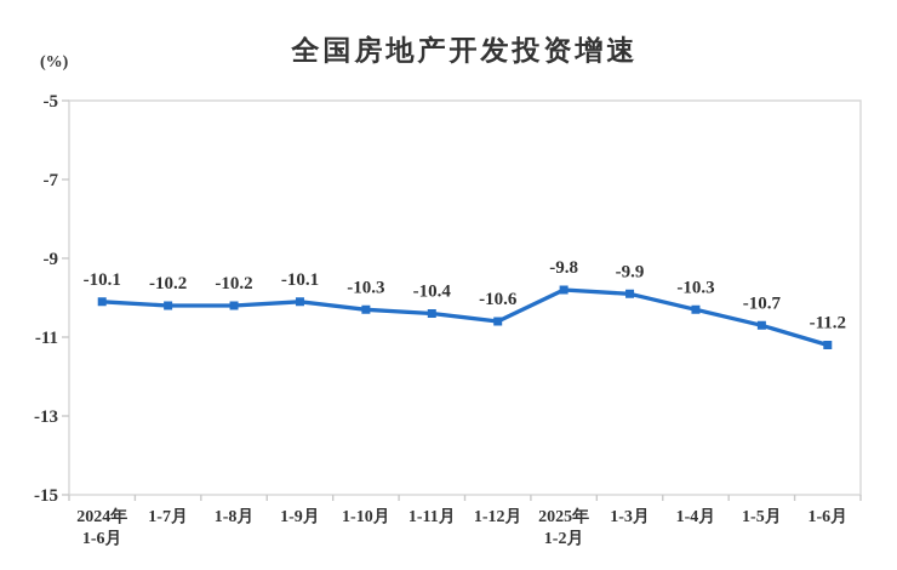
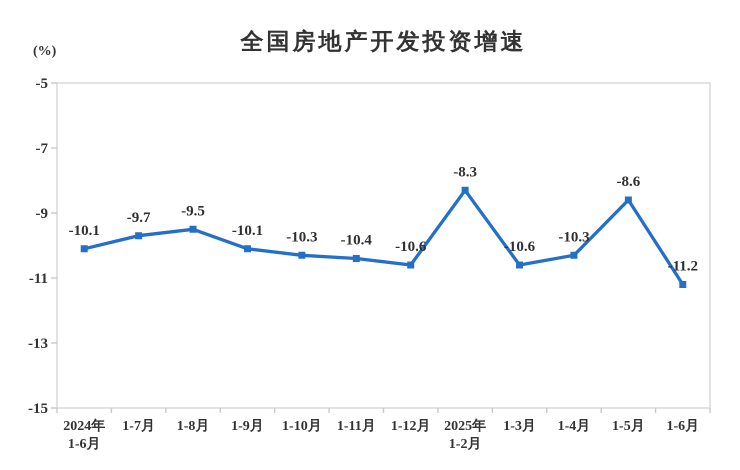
1-7月: -10.2 -> -9.7
1-8月: -10.2 -> -9.5
2025年 1-2月: -9.8 -> -8.3
1-3月: -9.9 -> -10.6
1-5月: -10.7 -> -8.6
